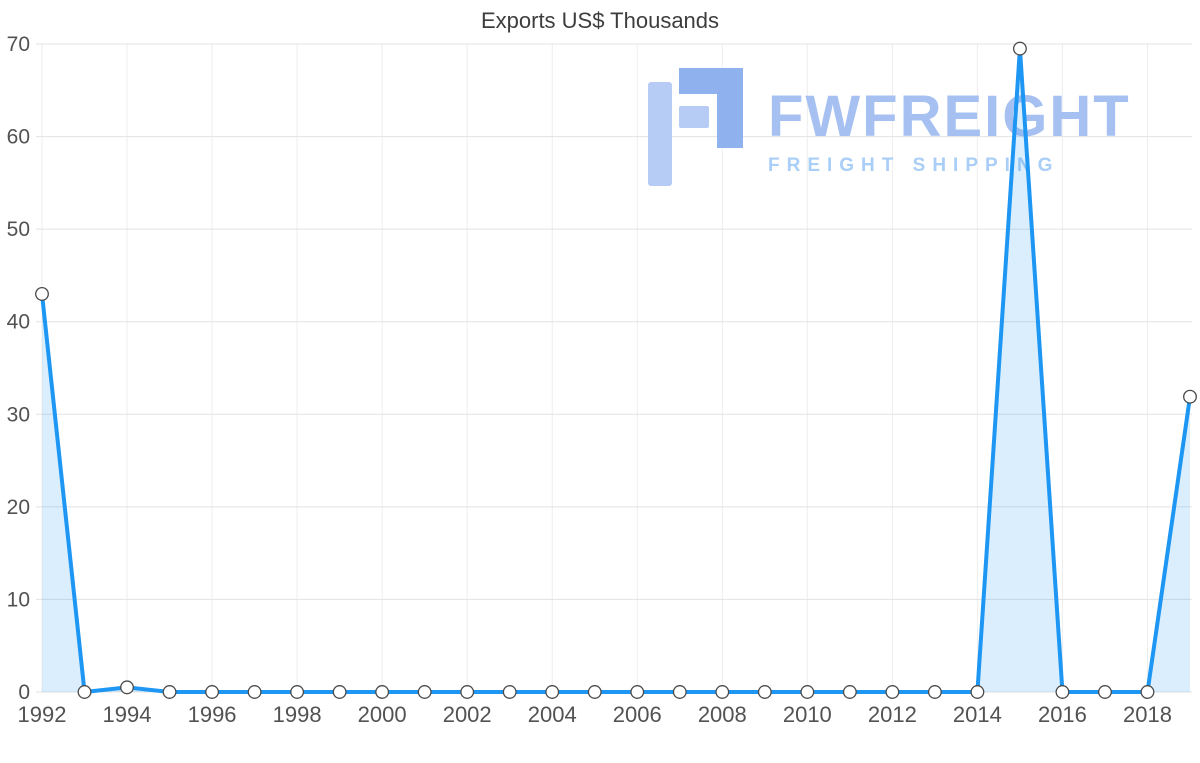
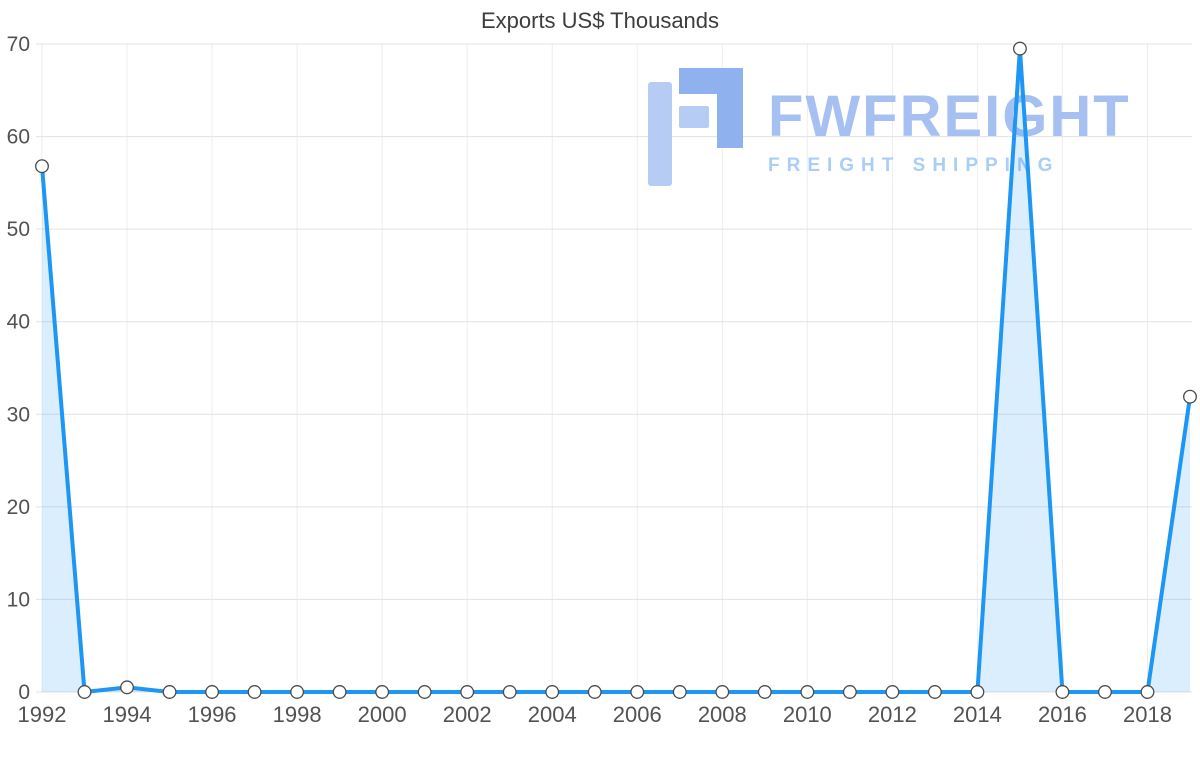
1992: 43 -> 57
